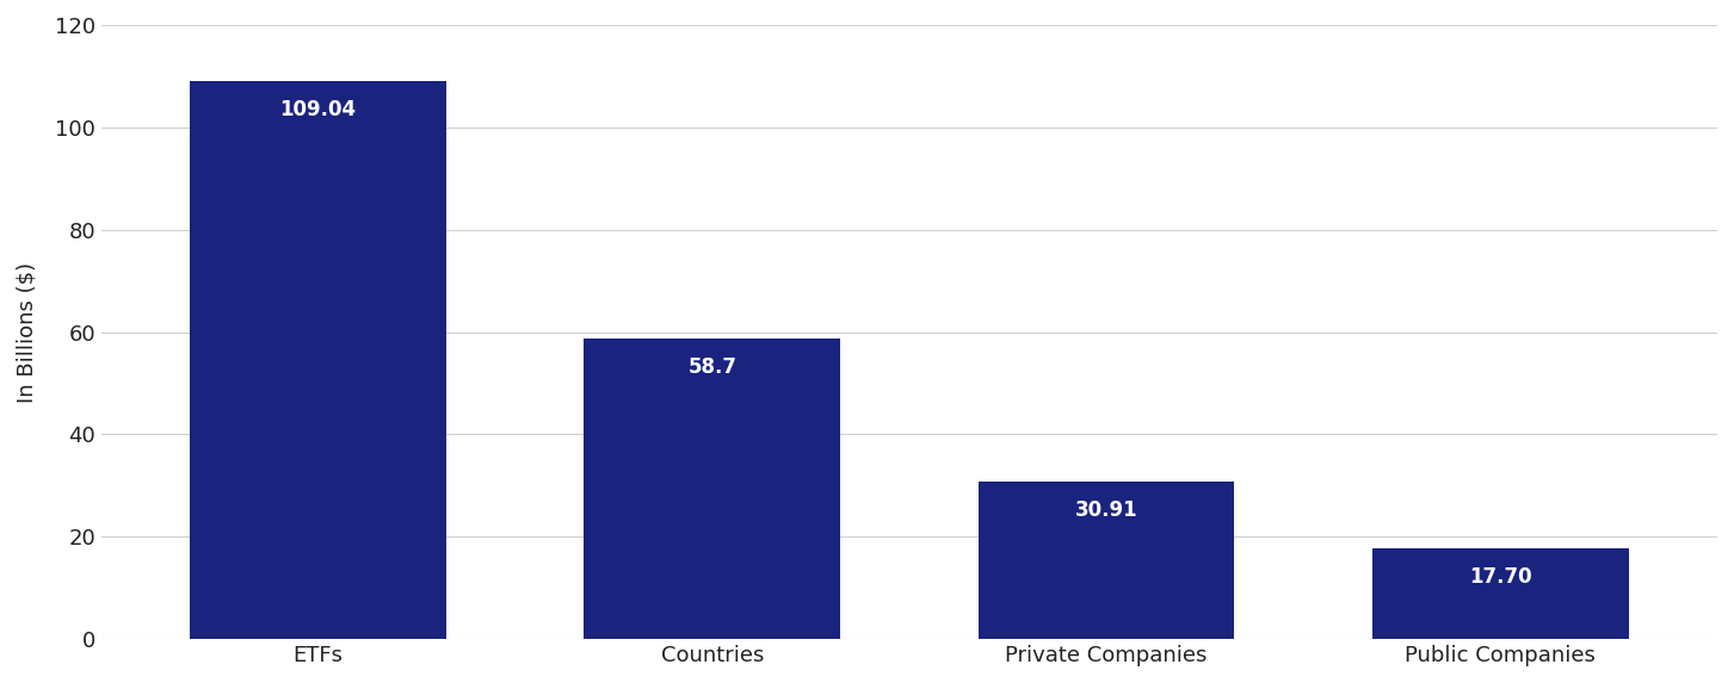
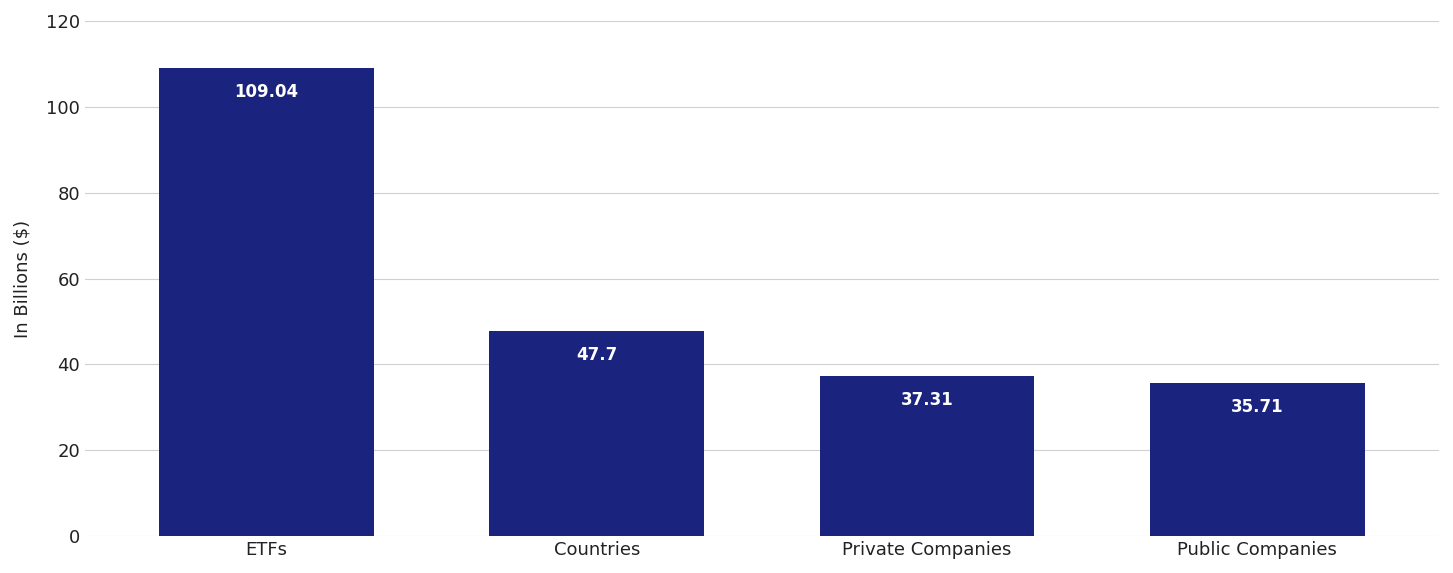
Countries: 58.7 -> 47.7
Private Companies: 30.91 -> 37.31
Public Companies: 17.70 -> 35.71
